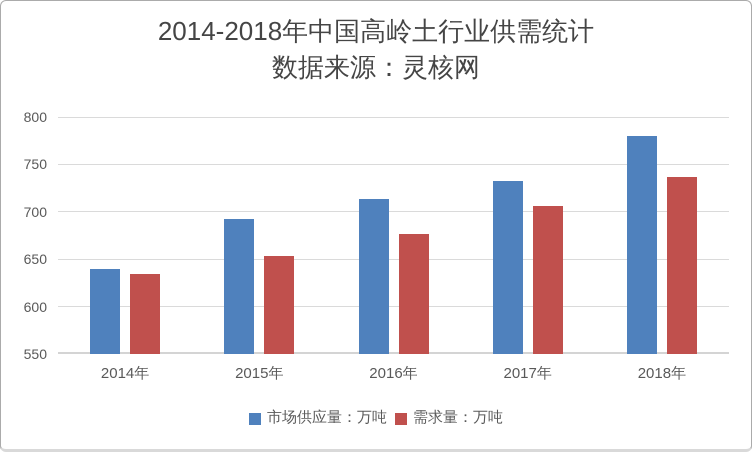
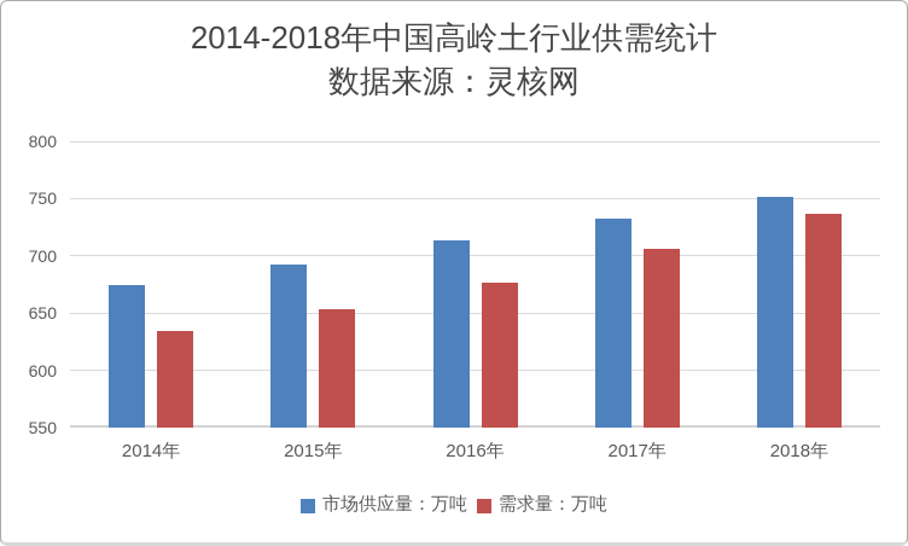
市场供应量：万吨/2014年: 640 -> 680
市场供应量：万吨/2018年: 780 -> 750
